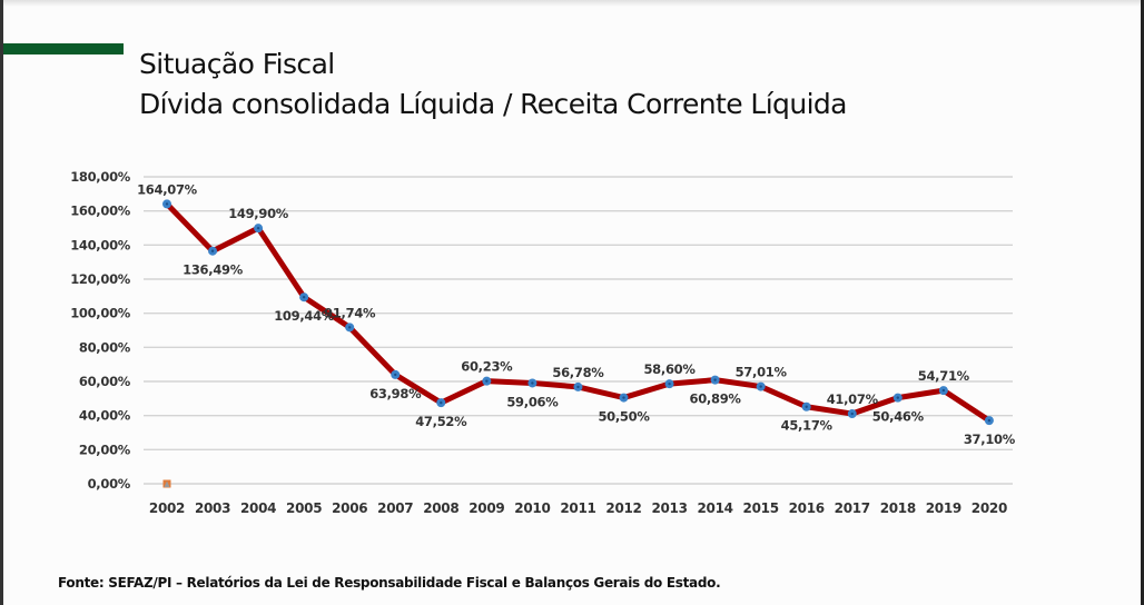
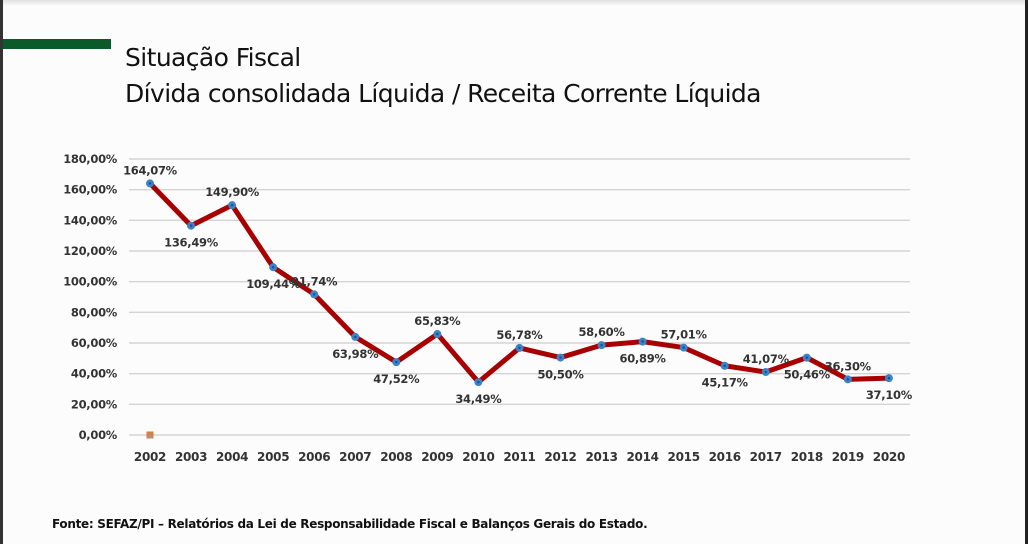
2009: 60,23% -> 65,83%
2010: 59,06% -> 34,49%
2019: 54,71% -> 36,30%
